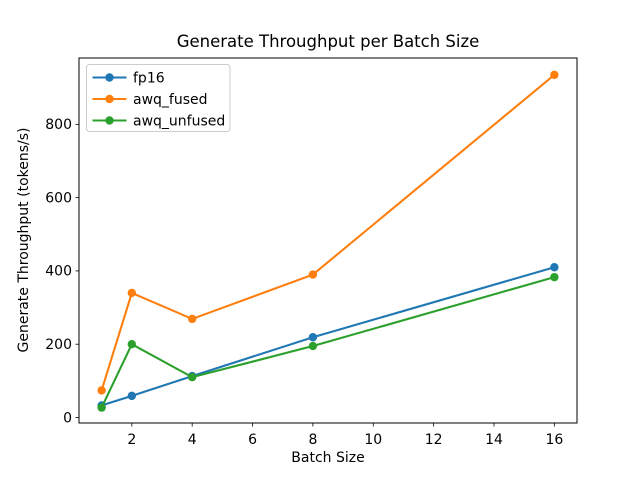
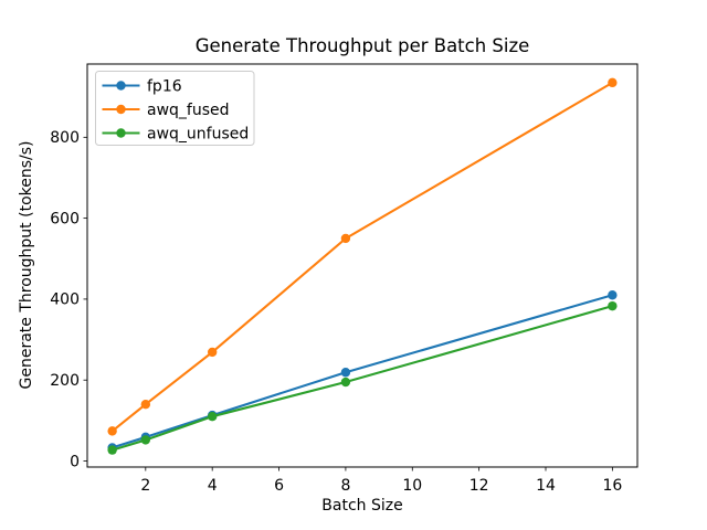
awq_fused/2: 340 -> 140
awq_unfused/2: 200 -> 50
awq_fused/8: 390 -> 550
